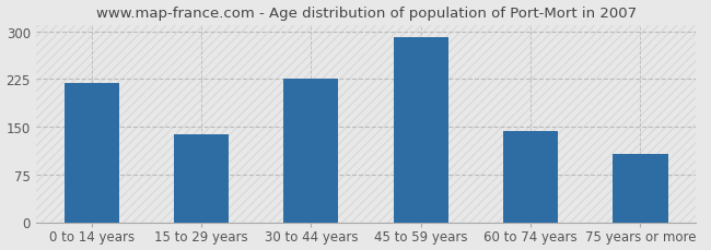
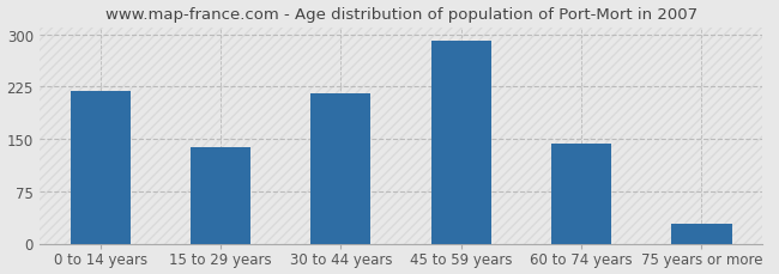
30 to 44 years: 226 -> 215
75 years or more: 108 -> 28
